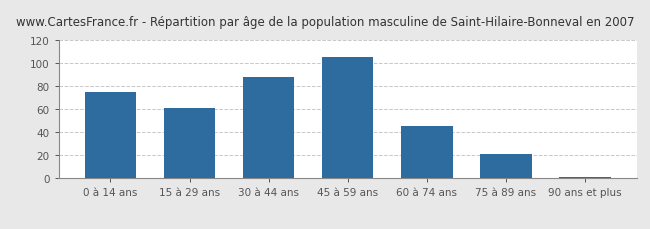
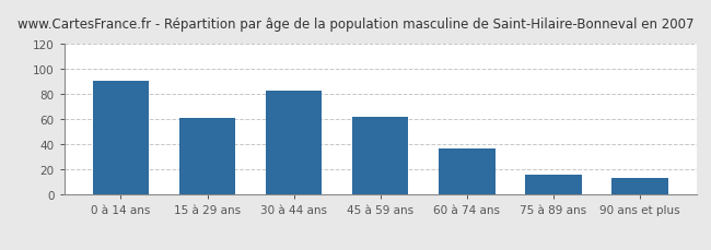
0 à 14 ans: 75 -> 91
30 à 44 ans: 88 -> 83
45 à 59 ans: 106 -> 62
60 à 74 ans: 46 -> 37
75 à 89 ans: 21 -> 16
90 ans et plus: 1 -> 13
